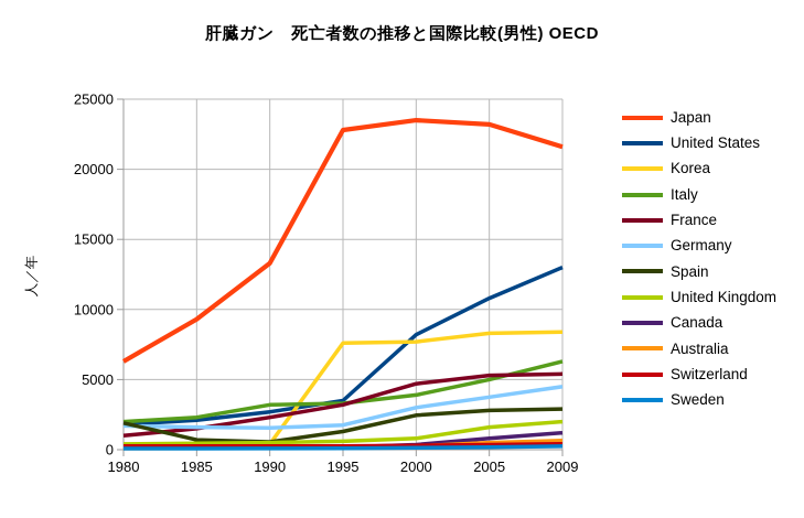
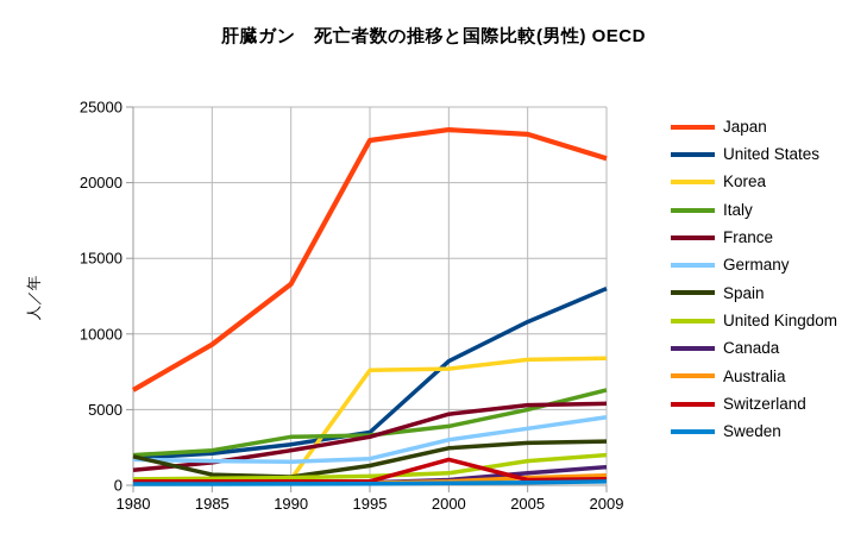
Switzerland/2000: 300 -> 1700
